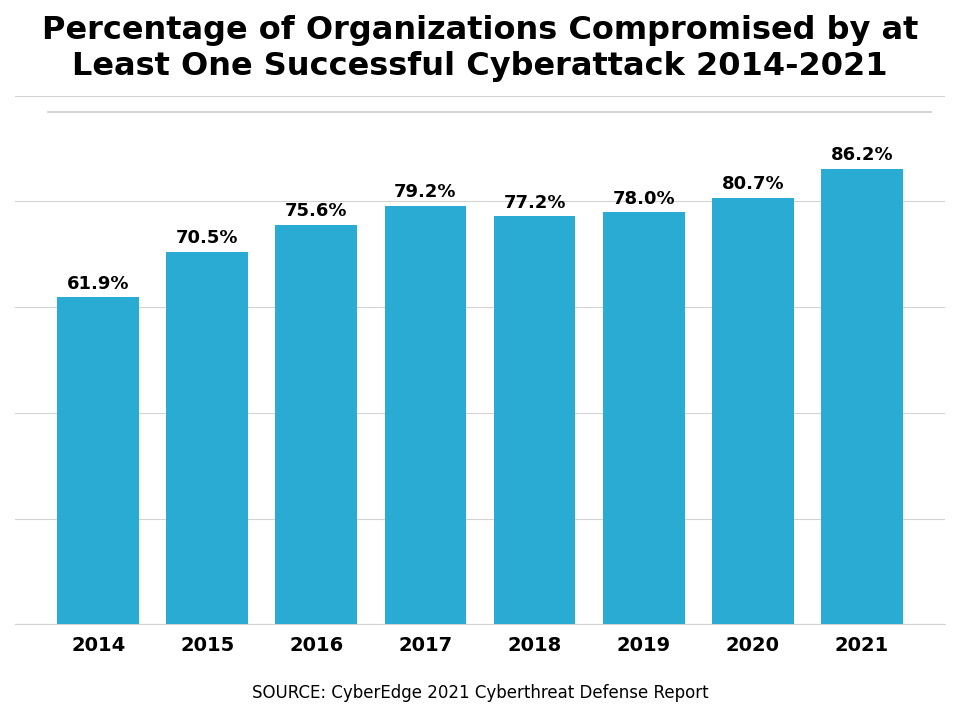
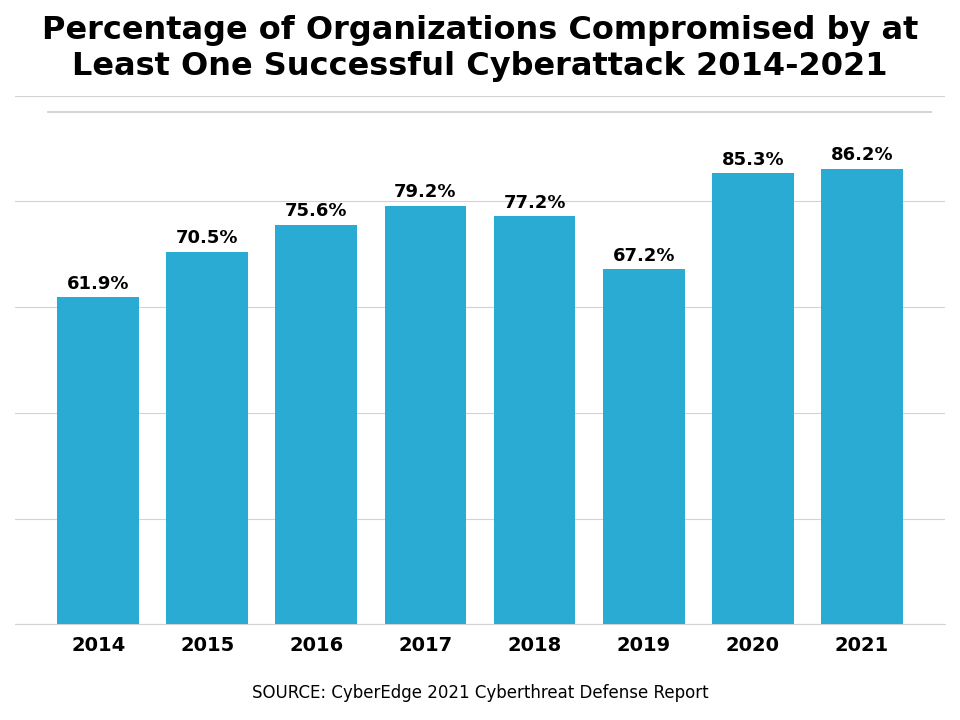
2019: 78.0% -> 67.2%
2020: 80.7% -> 85.3%
